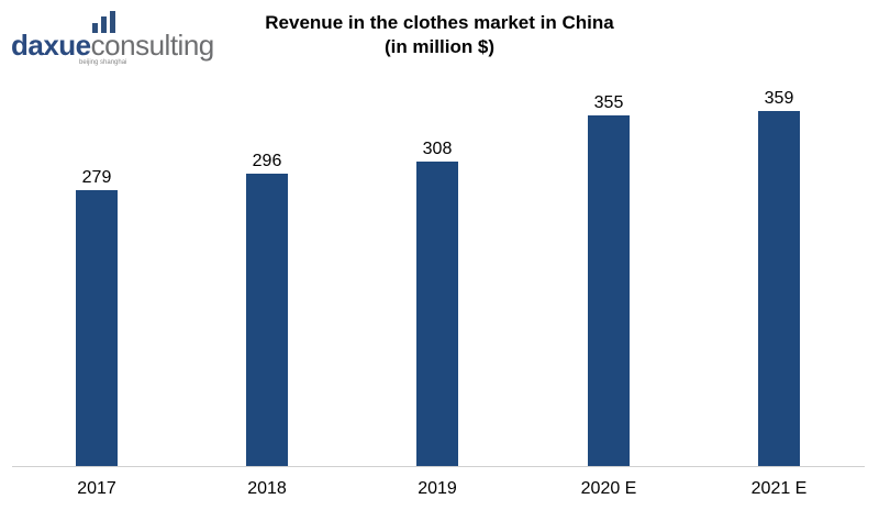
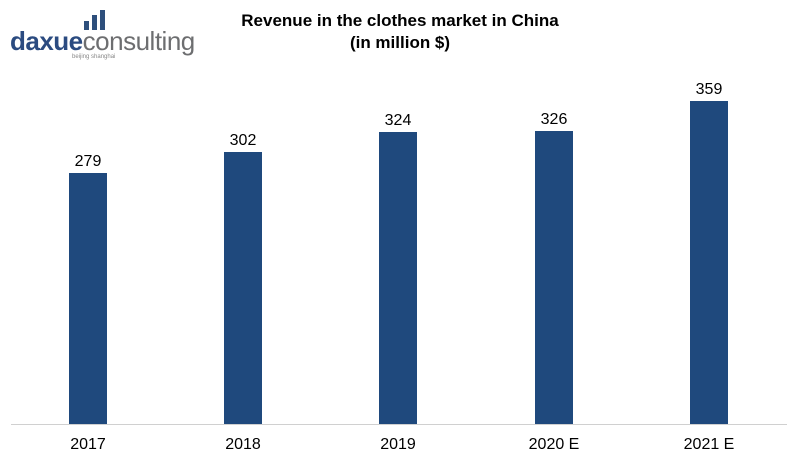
2018: 296 -> 302
2019: 308 -> 324
2020 E: 355 -> 326
